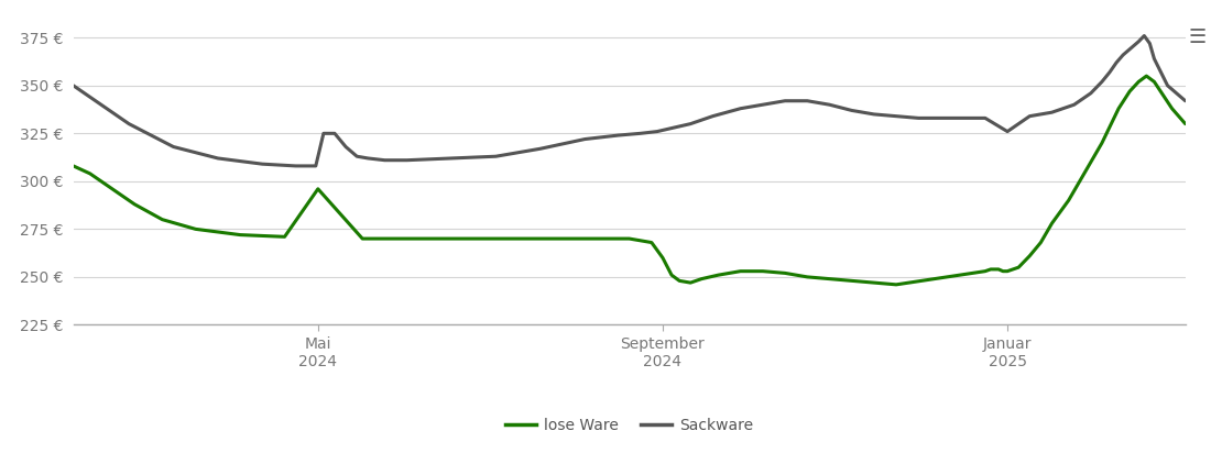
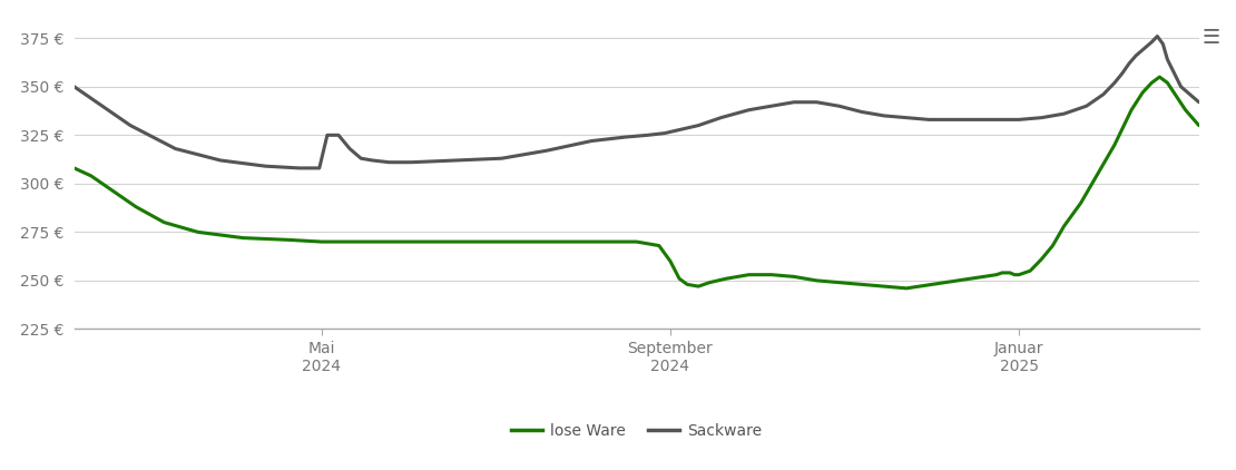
lose Ware/Mai 2024: 296 € -> 270 €
Sackware/Januar 2025: 326 € -> 333 €
